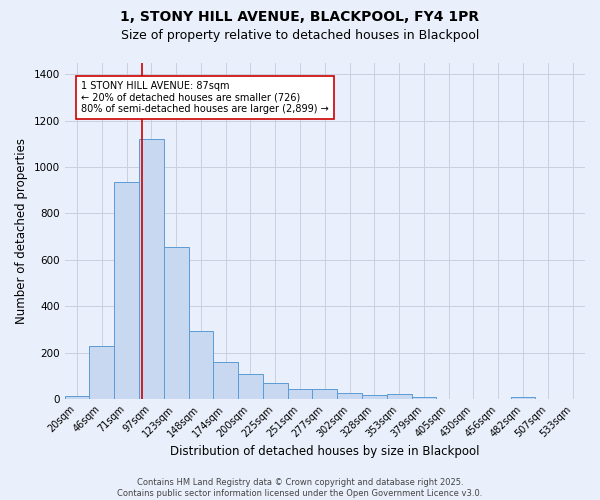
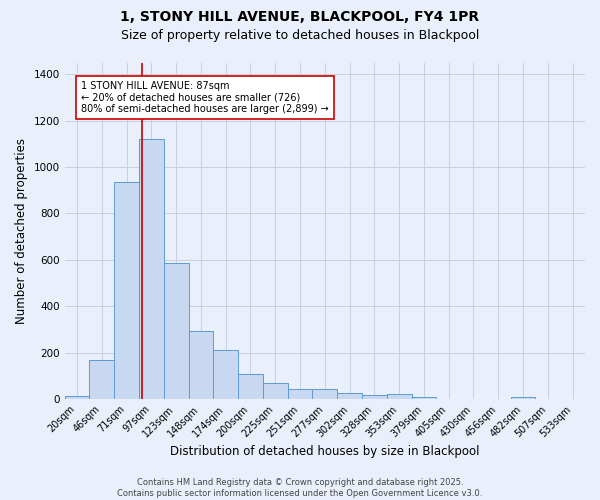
46sqm: 230 -> 170
123sqm: 655 -> 585
174sqm: 160 -> 210
